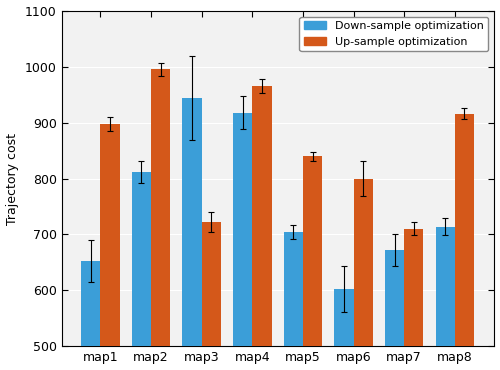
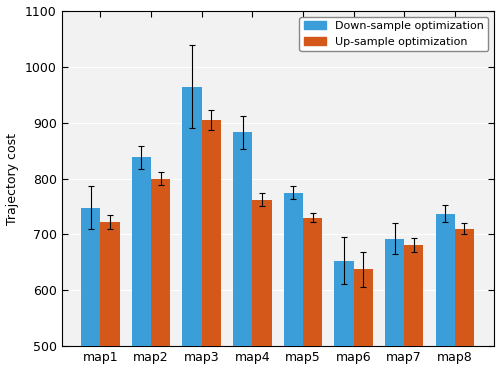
Down-sample optimization/map1: 652 -> 748
Up-sample optimization/map1: 898 -> 722
Down-sample optimization/map2: 812 -> 838
Up-sample optimization/map2: 996 -> 800
Down-sample optimization/map3: 944 -> 965
Up-sample optimization/map3: 722 -> 905
Down-sample optimization/map4: 918 -> 883
Up-sample optimization/map4: 966 -> 762
Down-sample optimization/map5: 704 -> 775
Up-sample optimization/map5: 840 -> 730
Down-sample optimization/map6: 602 -> 653
Up-sample optimization/map6: 800 -> 637
Down-sample optimization/map7: 672 -> 692
Up-sample optimization/map7: 710 -> 681
Down-sample optimization/map8: 714 -> 737
Up-sample optimization/map8: 916 -> 710
